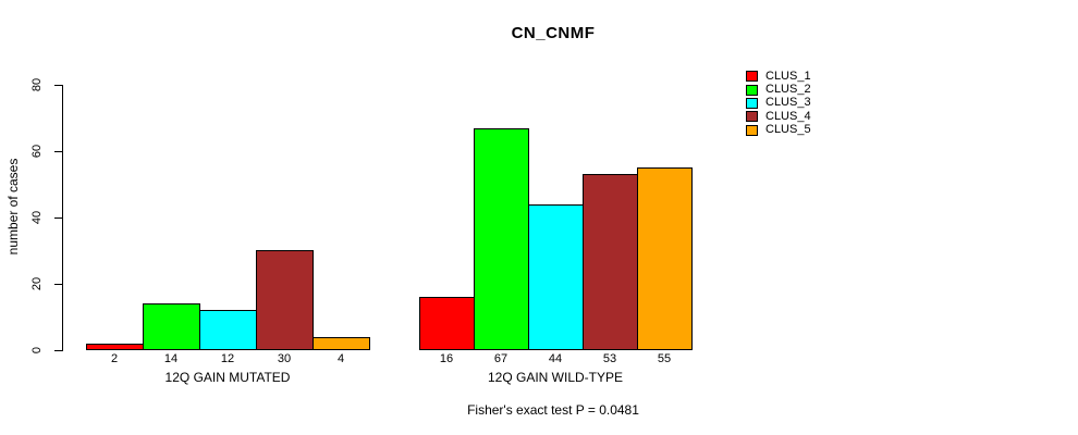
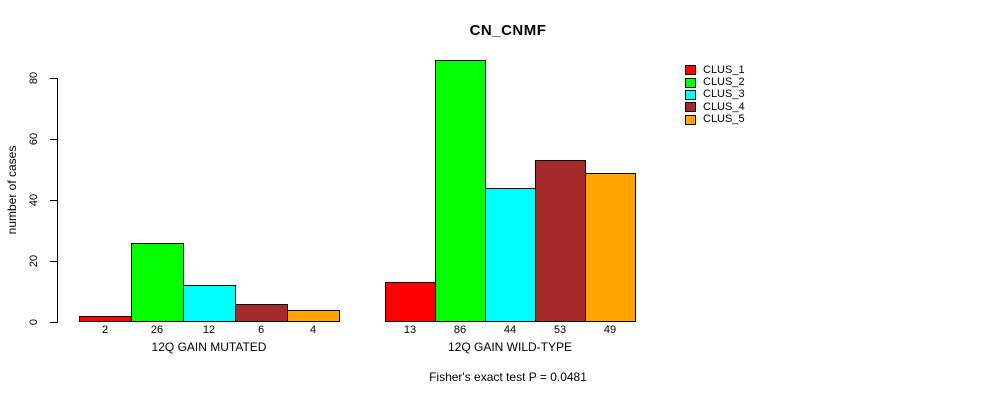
CLUS_2/12Q GAIN MUTATED: 14 -> 26
CLUS_4/12Q GAIN MUTATED: 30 -> 6
CLUS_1/12Q GAIN WILD-TYPE: 16 -> 13
CLUS_2/12Q GAIN WILD-TYPE: 67 -> 86
CLUS_5/12Q GAIN WILD-TYPE: 55 -> 49
